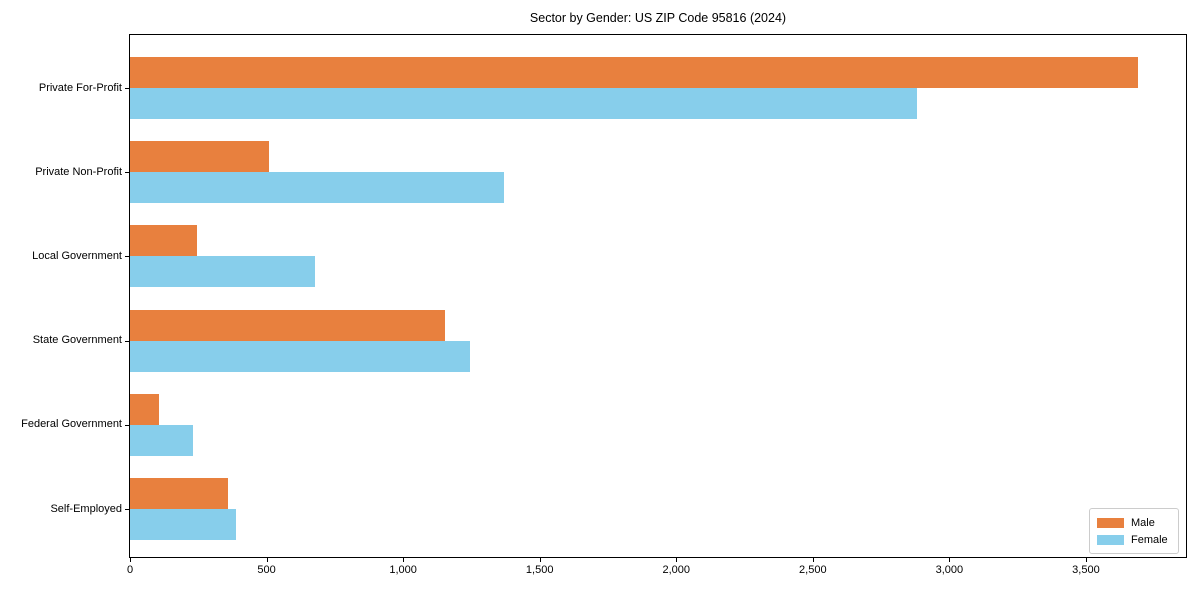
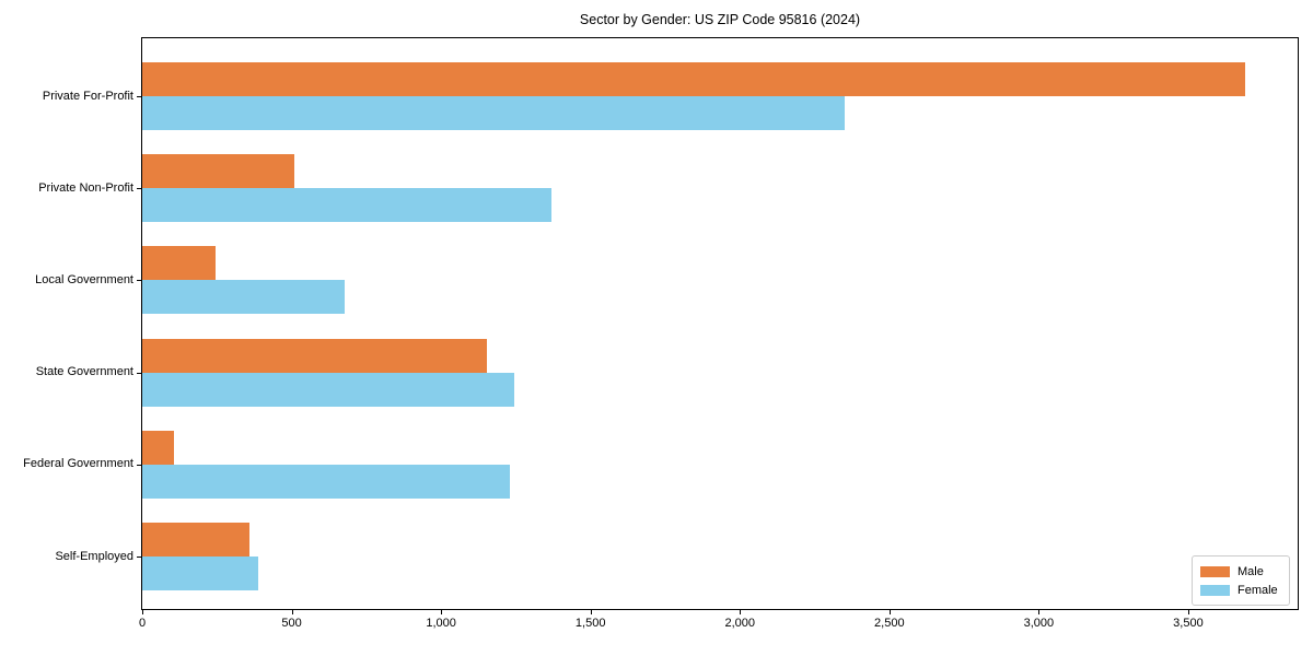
Female/Private For-Profit: 2880 -> 2350
Female/Federal Government: 230 -> 1230
